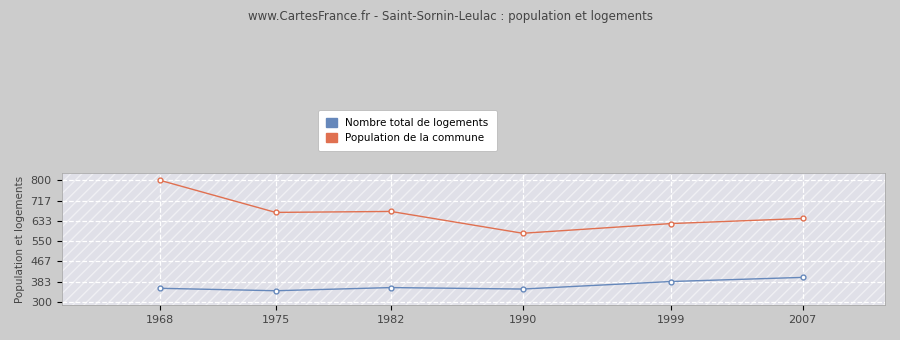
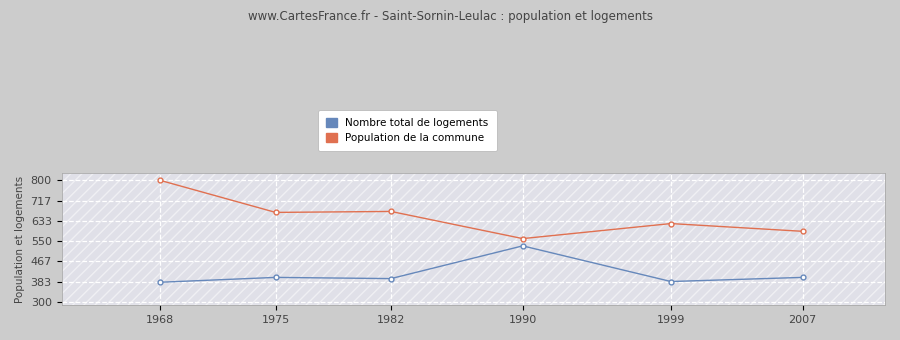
Nombre total de logements/1968: 355 -> 380
Nombre total de logements/1975: 345 -> 400
Nombre total de logements/1982: 358 -> 395
Nombre total de logements/1990: 352 -> 530
Population de la commune/1990: 582 -> 560
Population de la commune/2007: 643 -> 590
